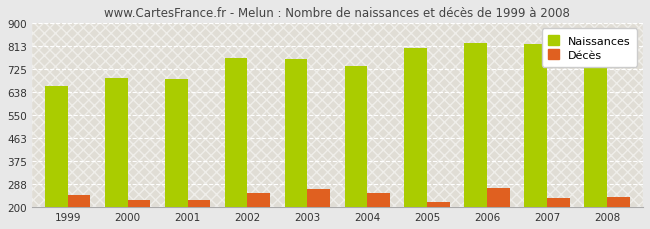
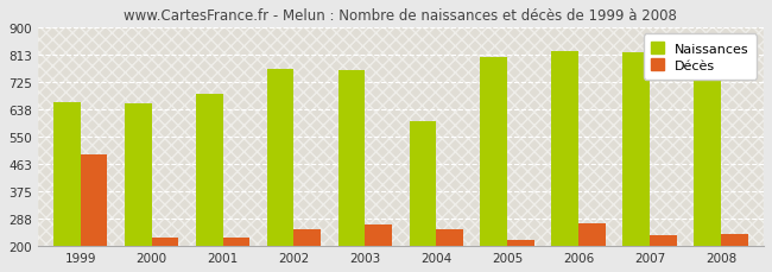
Décès/1999: 248 -> 495
Naissances/2000: 690 -> 655
Naissances/2004: 735 -> 600
